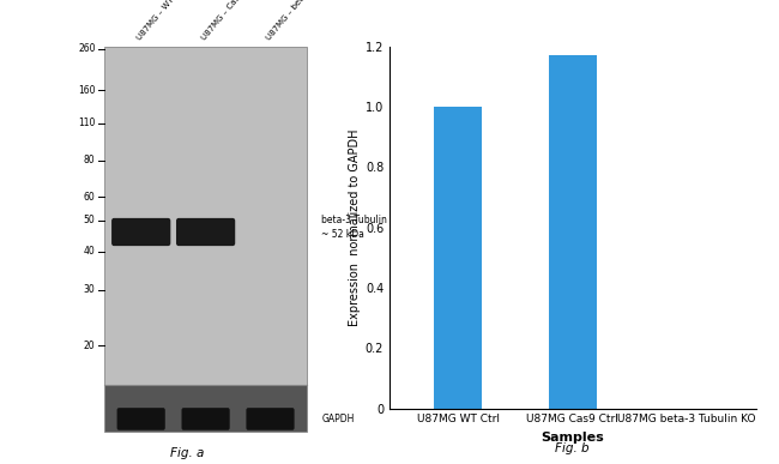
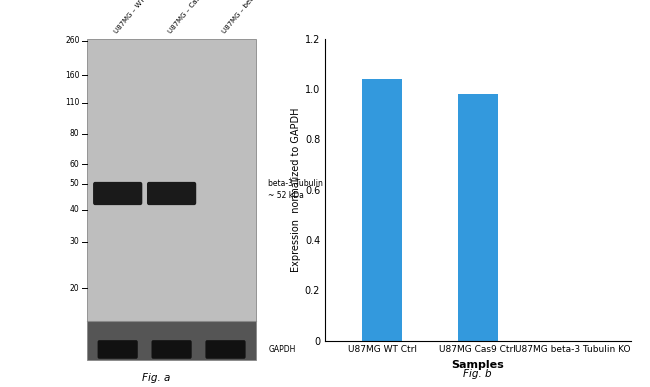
U87MG WT Ctrl: 1.00 -> 1.04
U87MG Cas9 Ctrl: 1.17 -> 0.98
